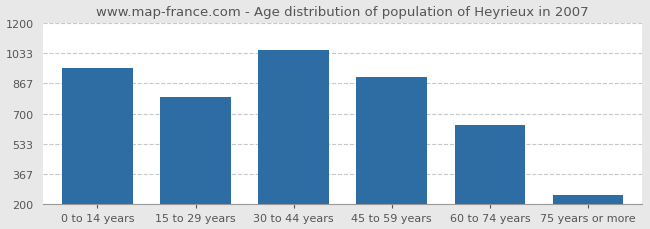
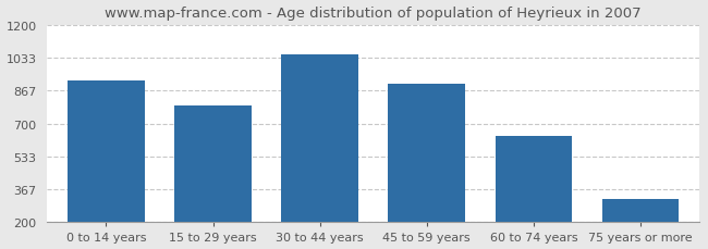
0 to 14 years: 950 -> 920
75 years or more: 250 -> 320
